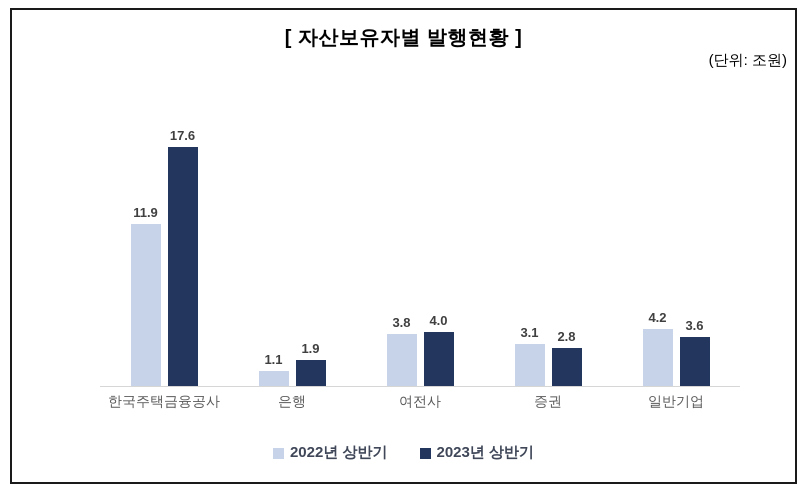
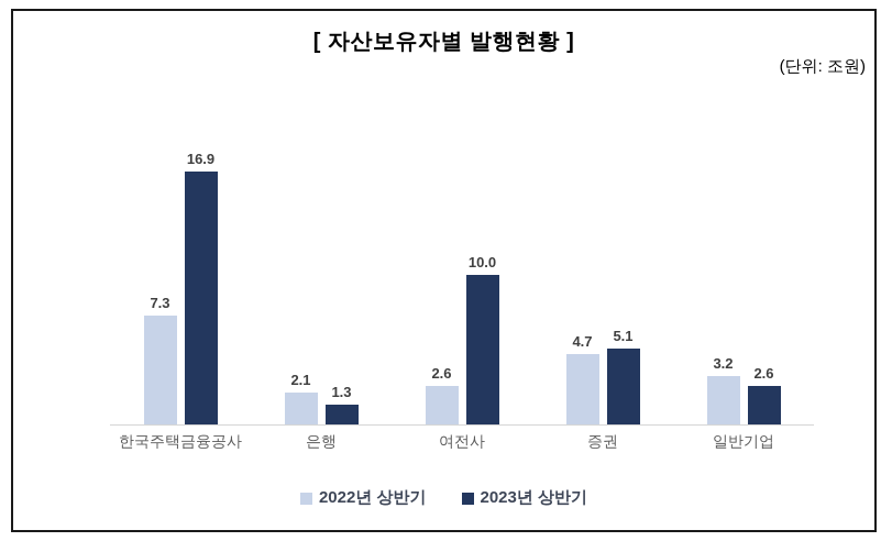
2022년 상반기/한국주택금융공사: 11.9 -> 7.3
2023년 상반기/한국주택금융공사: 17.6 -> 16.9
2022년 상반기/은행: 1.1 -> 2.1
2023년 상반기/은행: 1.9 -> 1.3
2022년 상반기/여전사: 3.8 -> 2.6
2023년 상반기/여전사: 4.0 -> 10.0
2022년 상반기/증권: 3.1 -> 4.7
2023년 상반기/증권: 2.8 -> 5.1
2022년 상반기/일반기업: 4.2 -> 3.2
2023년 상반기/일반기업: 3.6 -> 2.6
